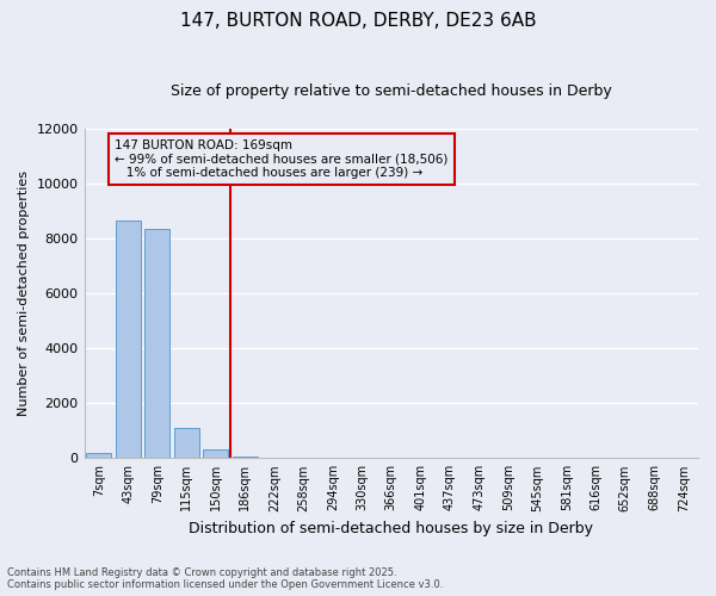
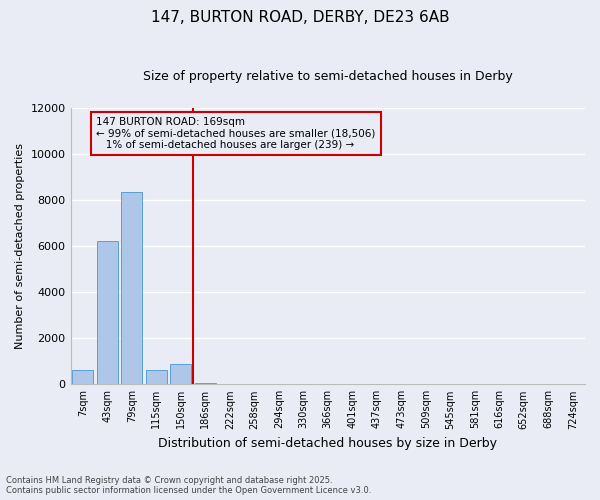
7sqm: 200 -> 600
43sqm: 8650 -> 6200
115sqm: 1100 -> 600
150sqm: 310 -> 900
